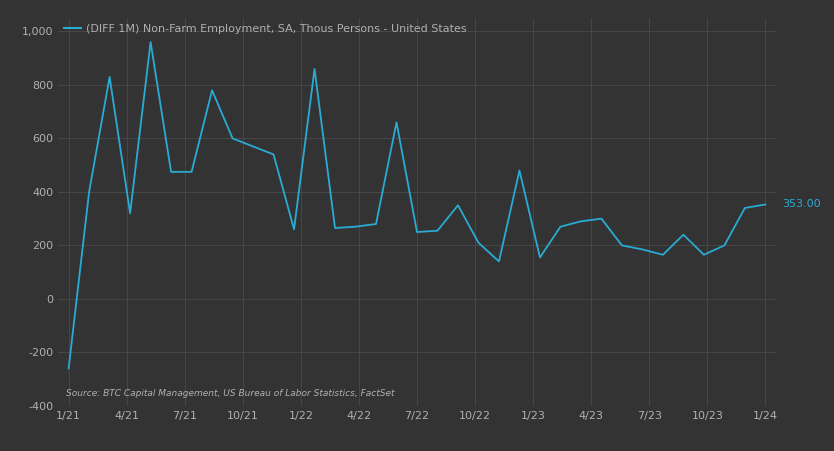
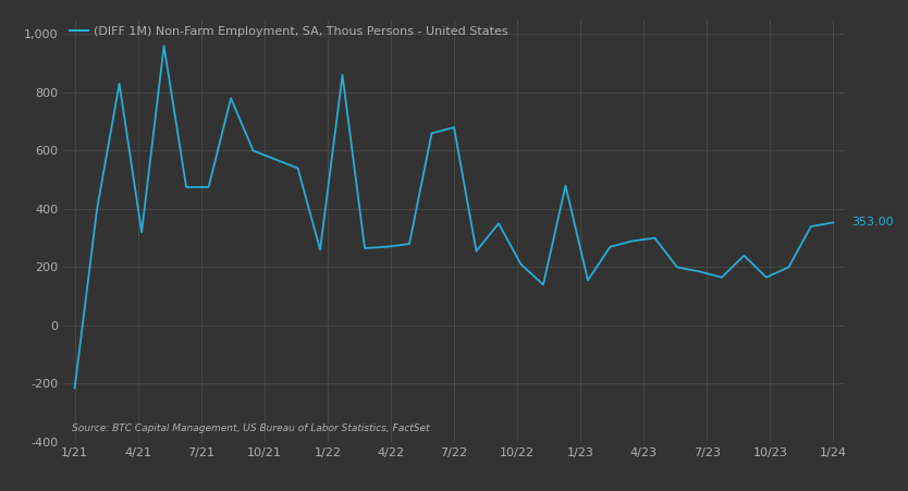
1/21: -260 -> -215
7/22: 250 -> 680
